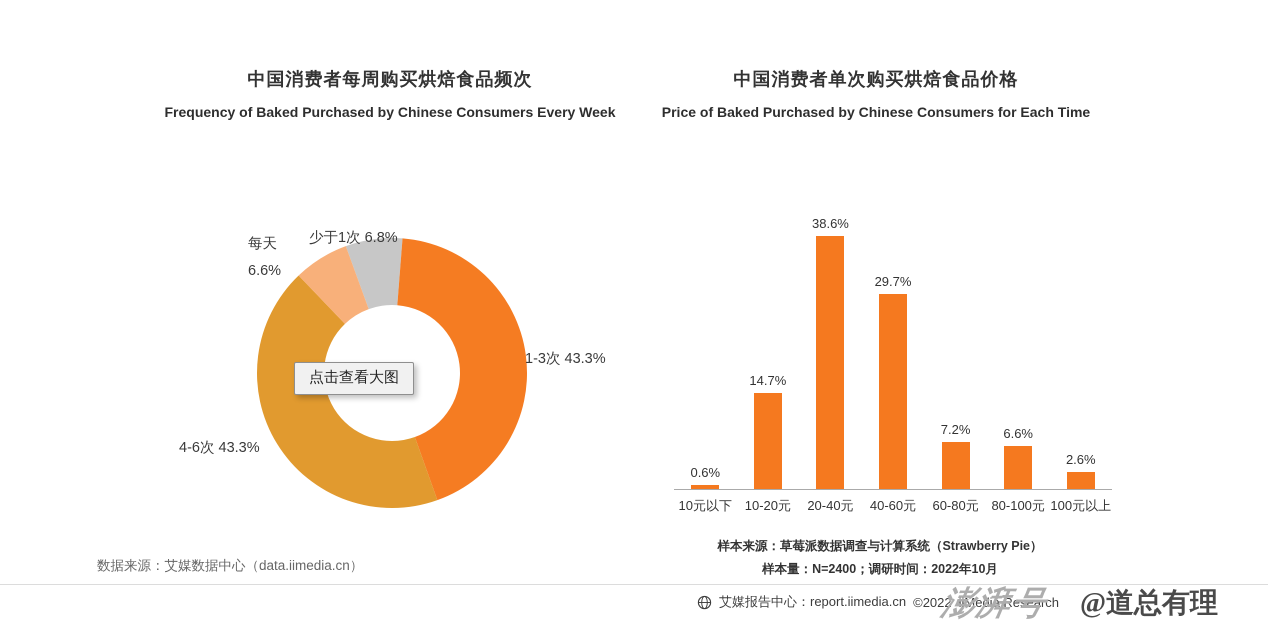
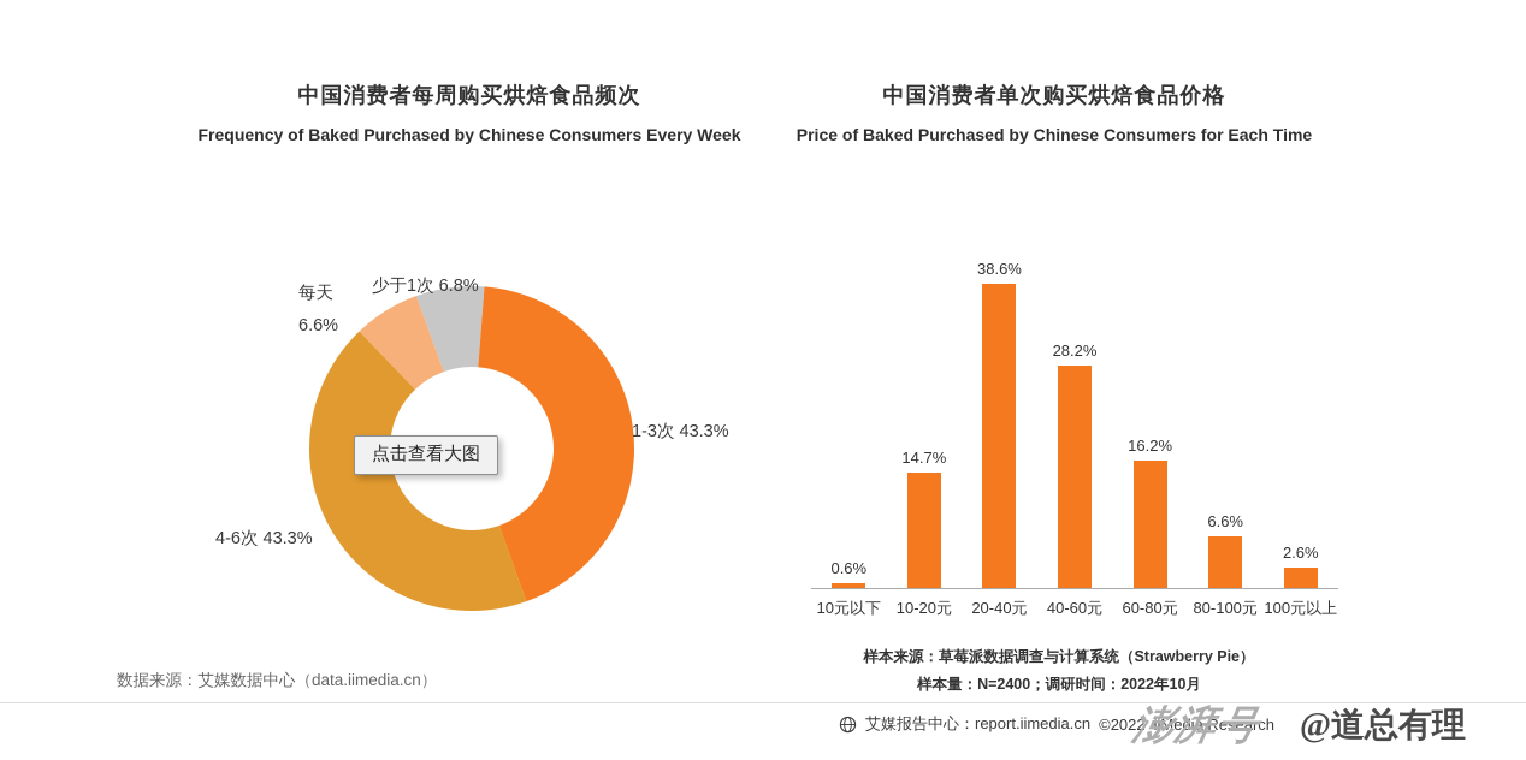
中国消费者单次购买烘焙食品价格/40-60元: 29.7% -> 28.2%
中国消费者单次购买烘焙食品价格/60-80元: 7.2% -> 16.2%
